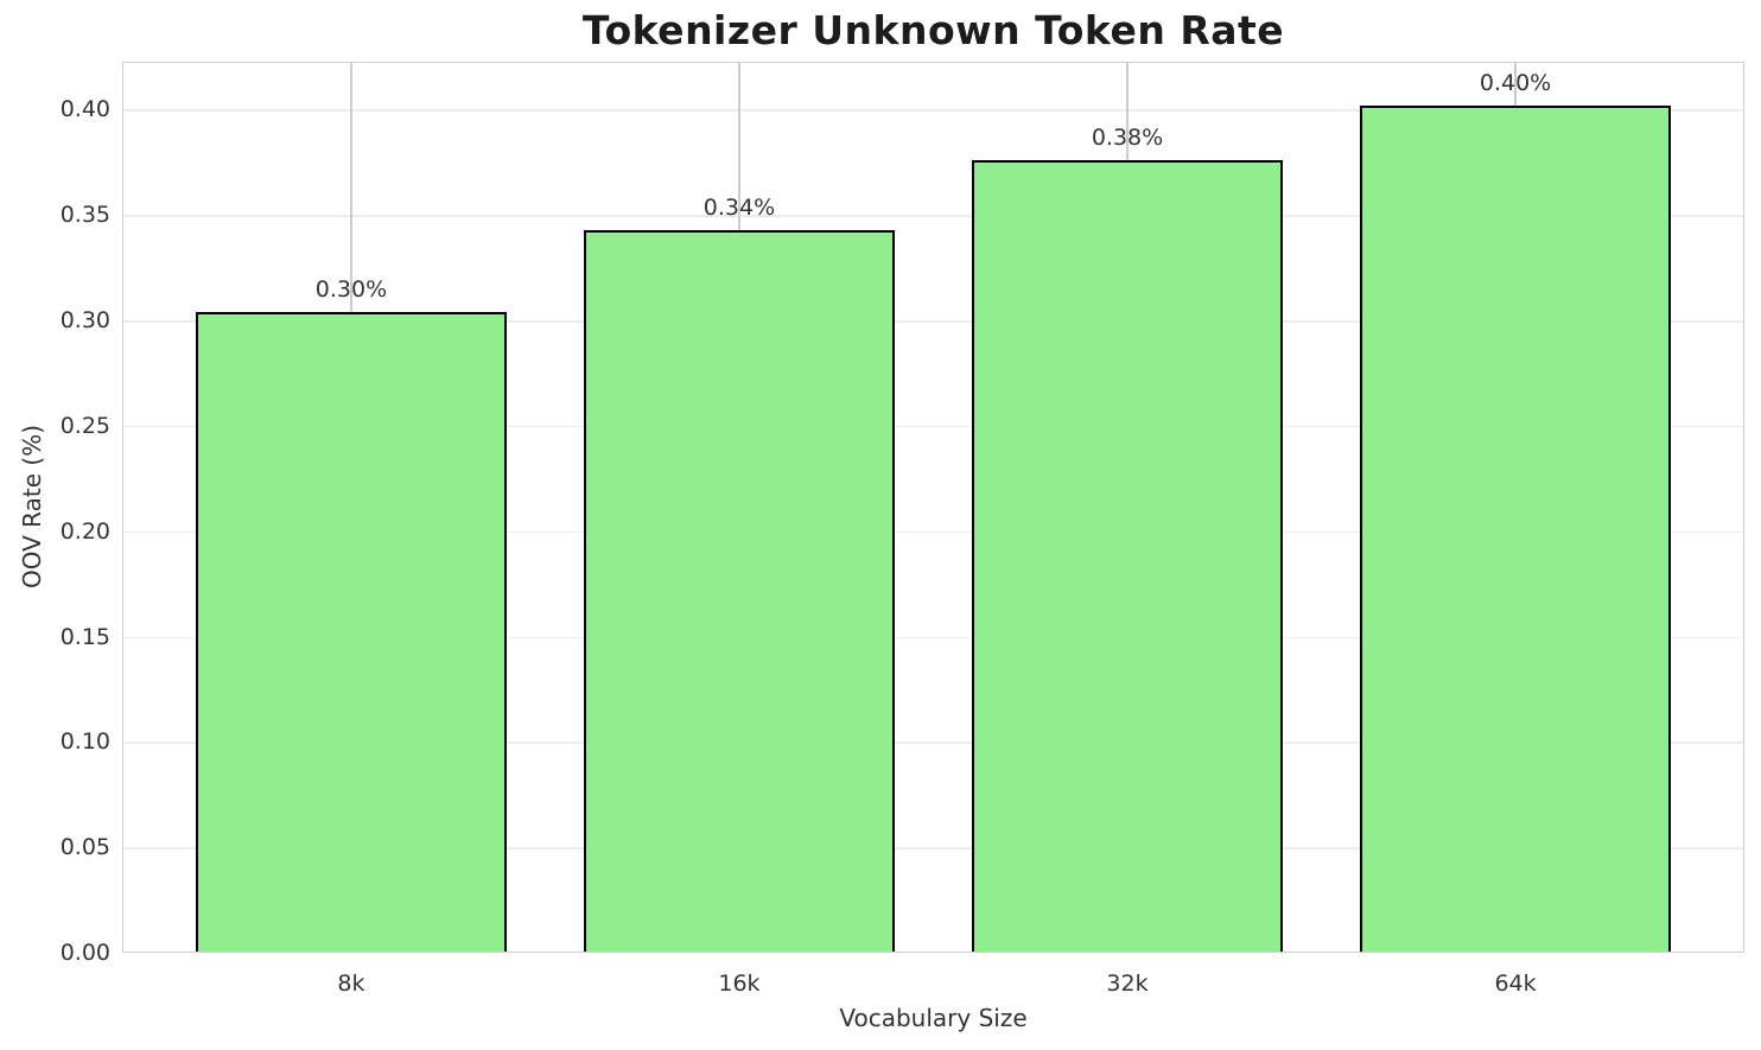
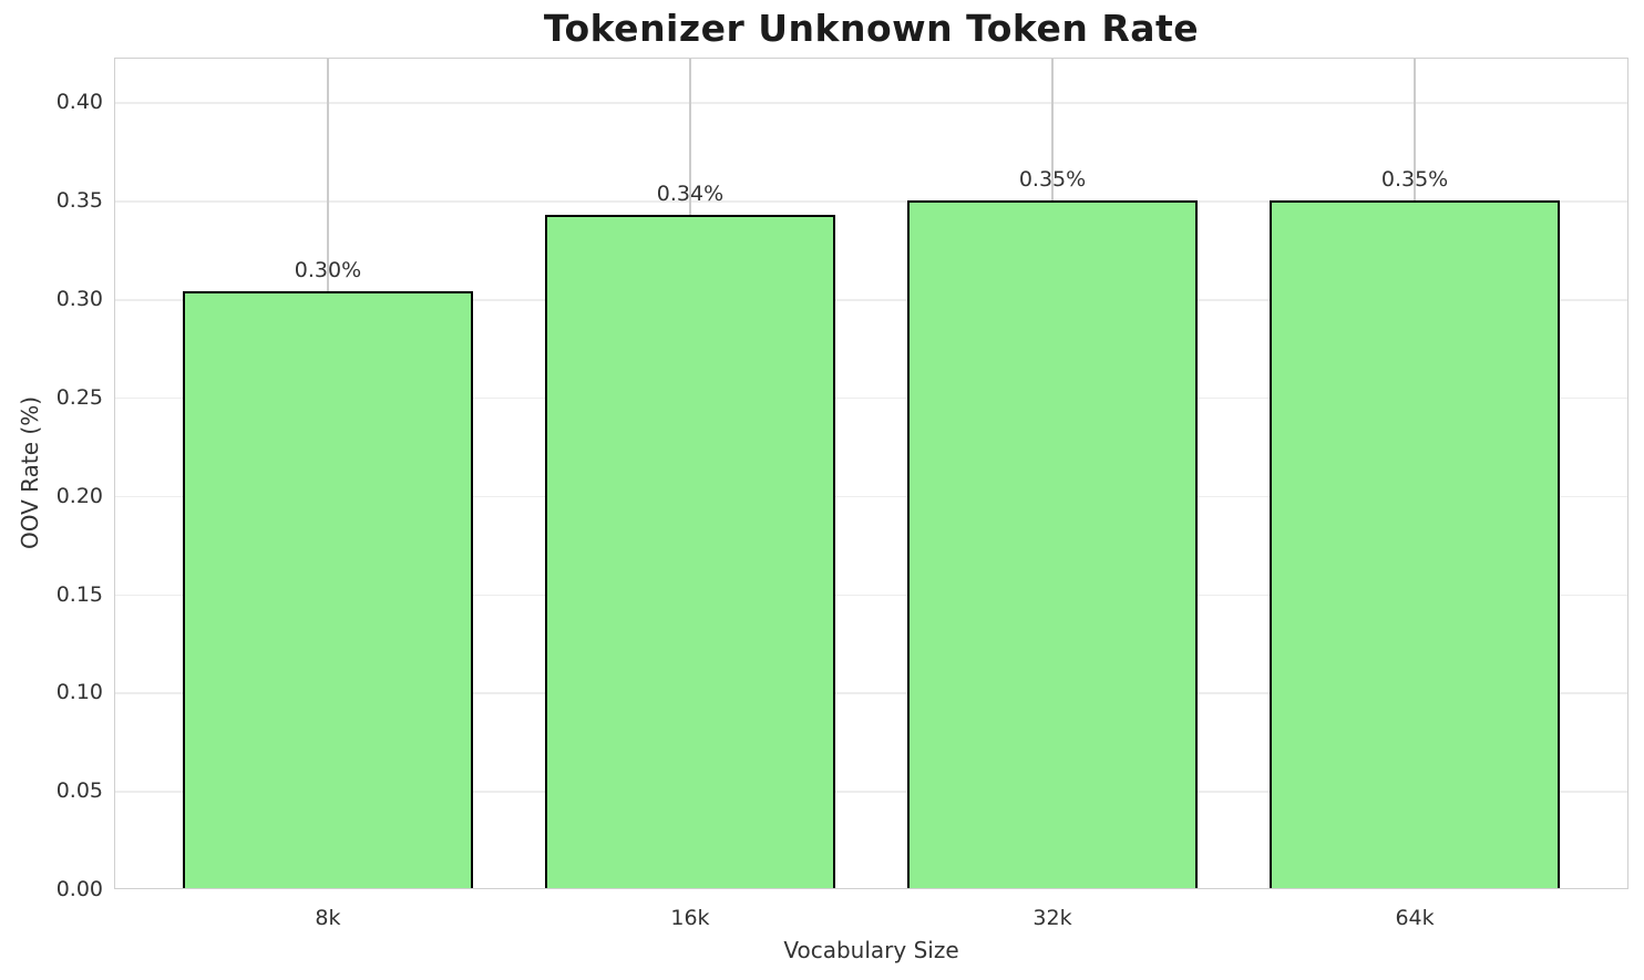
32k: 0.38% -> 0.35%
64k: 0.40% -> 0.35%
